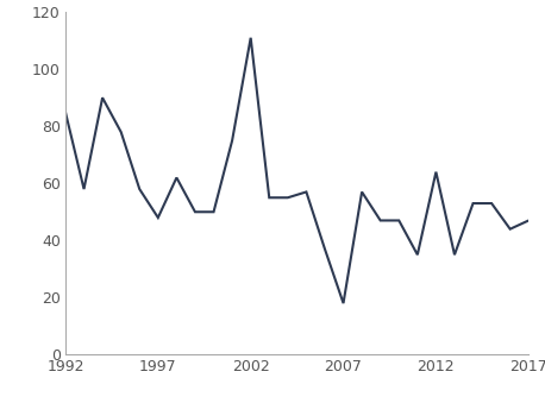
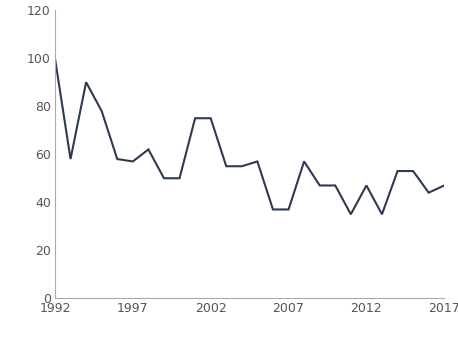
1992: 85 -> 100
1997: 48 -> 57
2002: 111 -> 75
2007: 18 -> 37
2012: 64 -> 47
